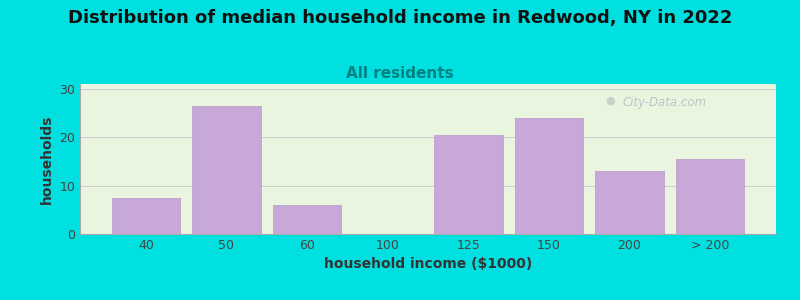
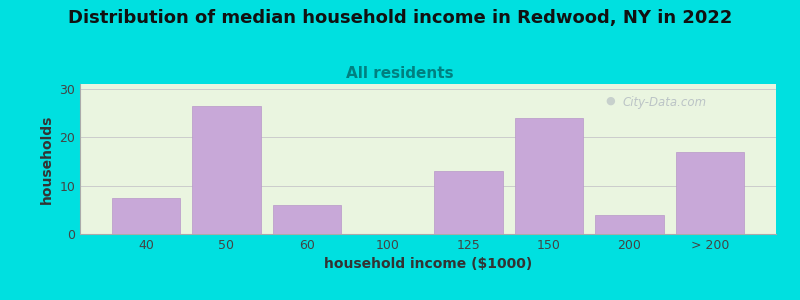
125: 20.5 -> 13.0
200: 13.0 -> 4.0
> 200: 15.5 -> 17.0
